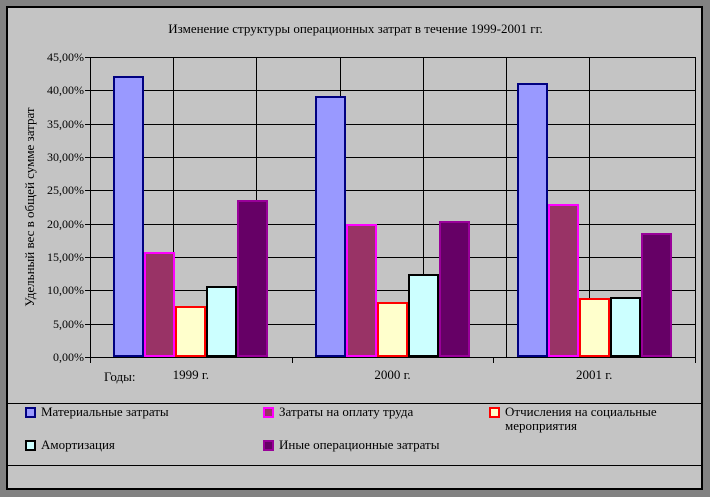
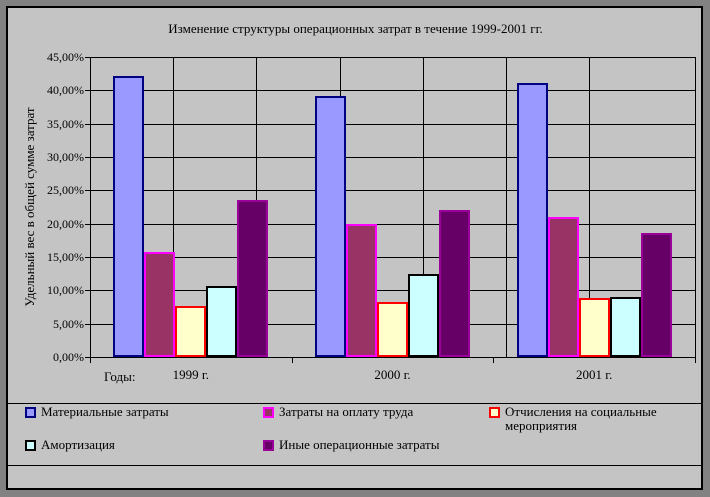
Иные операционные затраты/2000 г.: 20% -> 22%
Затраты на оплату труда/2001 г.: 23% -> 21%
